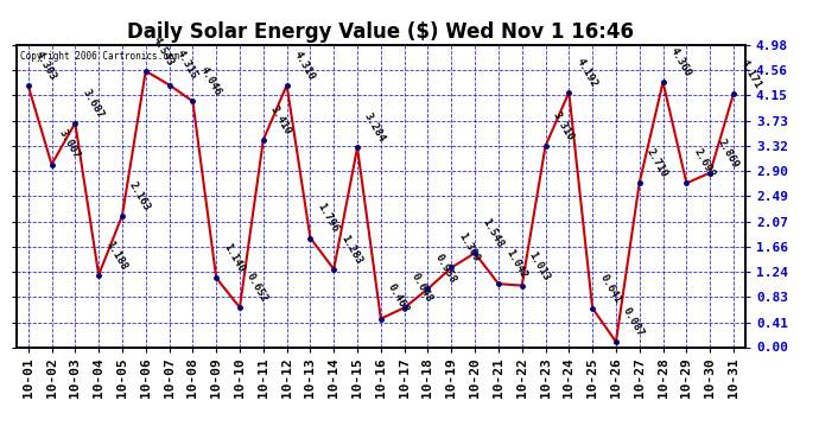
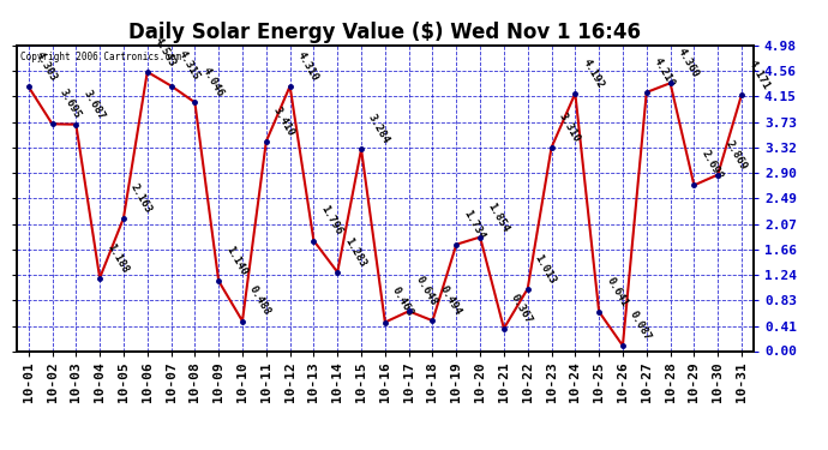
10-02: 3.007 -> 3.695
10-10: 0.652 -> 0.488
10-18: 0.958 -> 0.494
10-19: 1.309 -> 1.734
10-20: 1.548 -> 1.854
10-21: 1.042 -> 0.367
10-27: 2.710 -> 4.210
